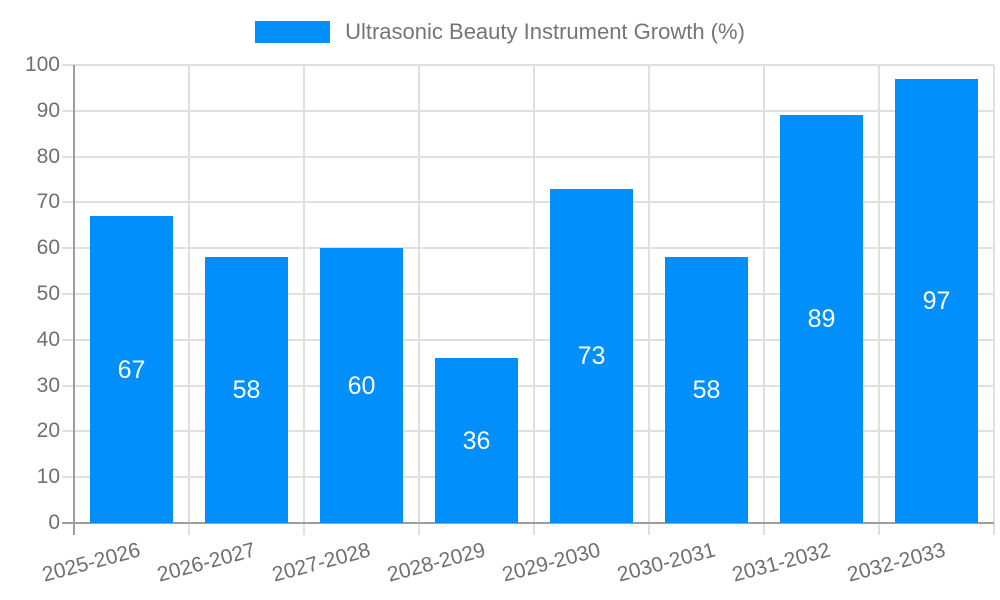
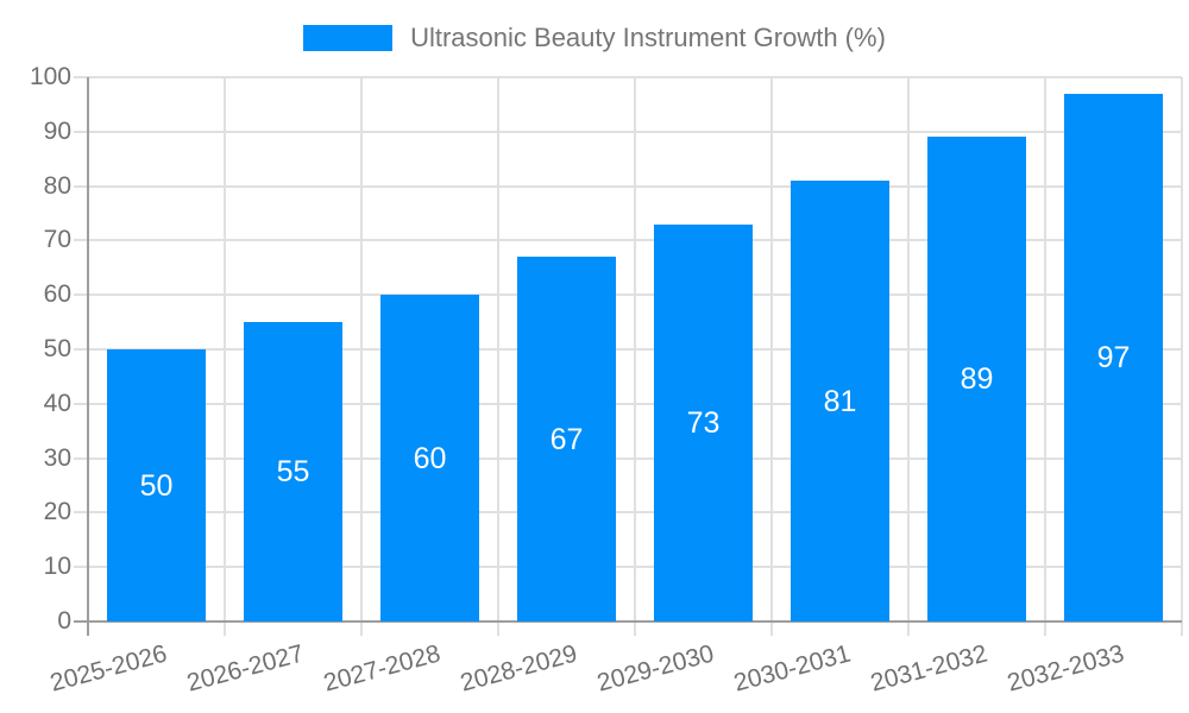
2025-2026: 67 -> 50
2026-2027: 58 -> 55
2028-2029: 36 -> 67
2030-2031: 58 -> 81
